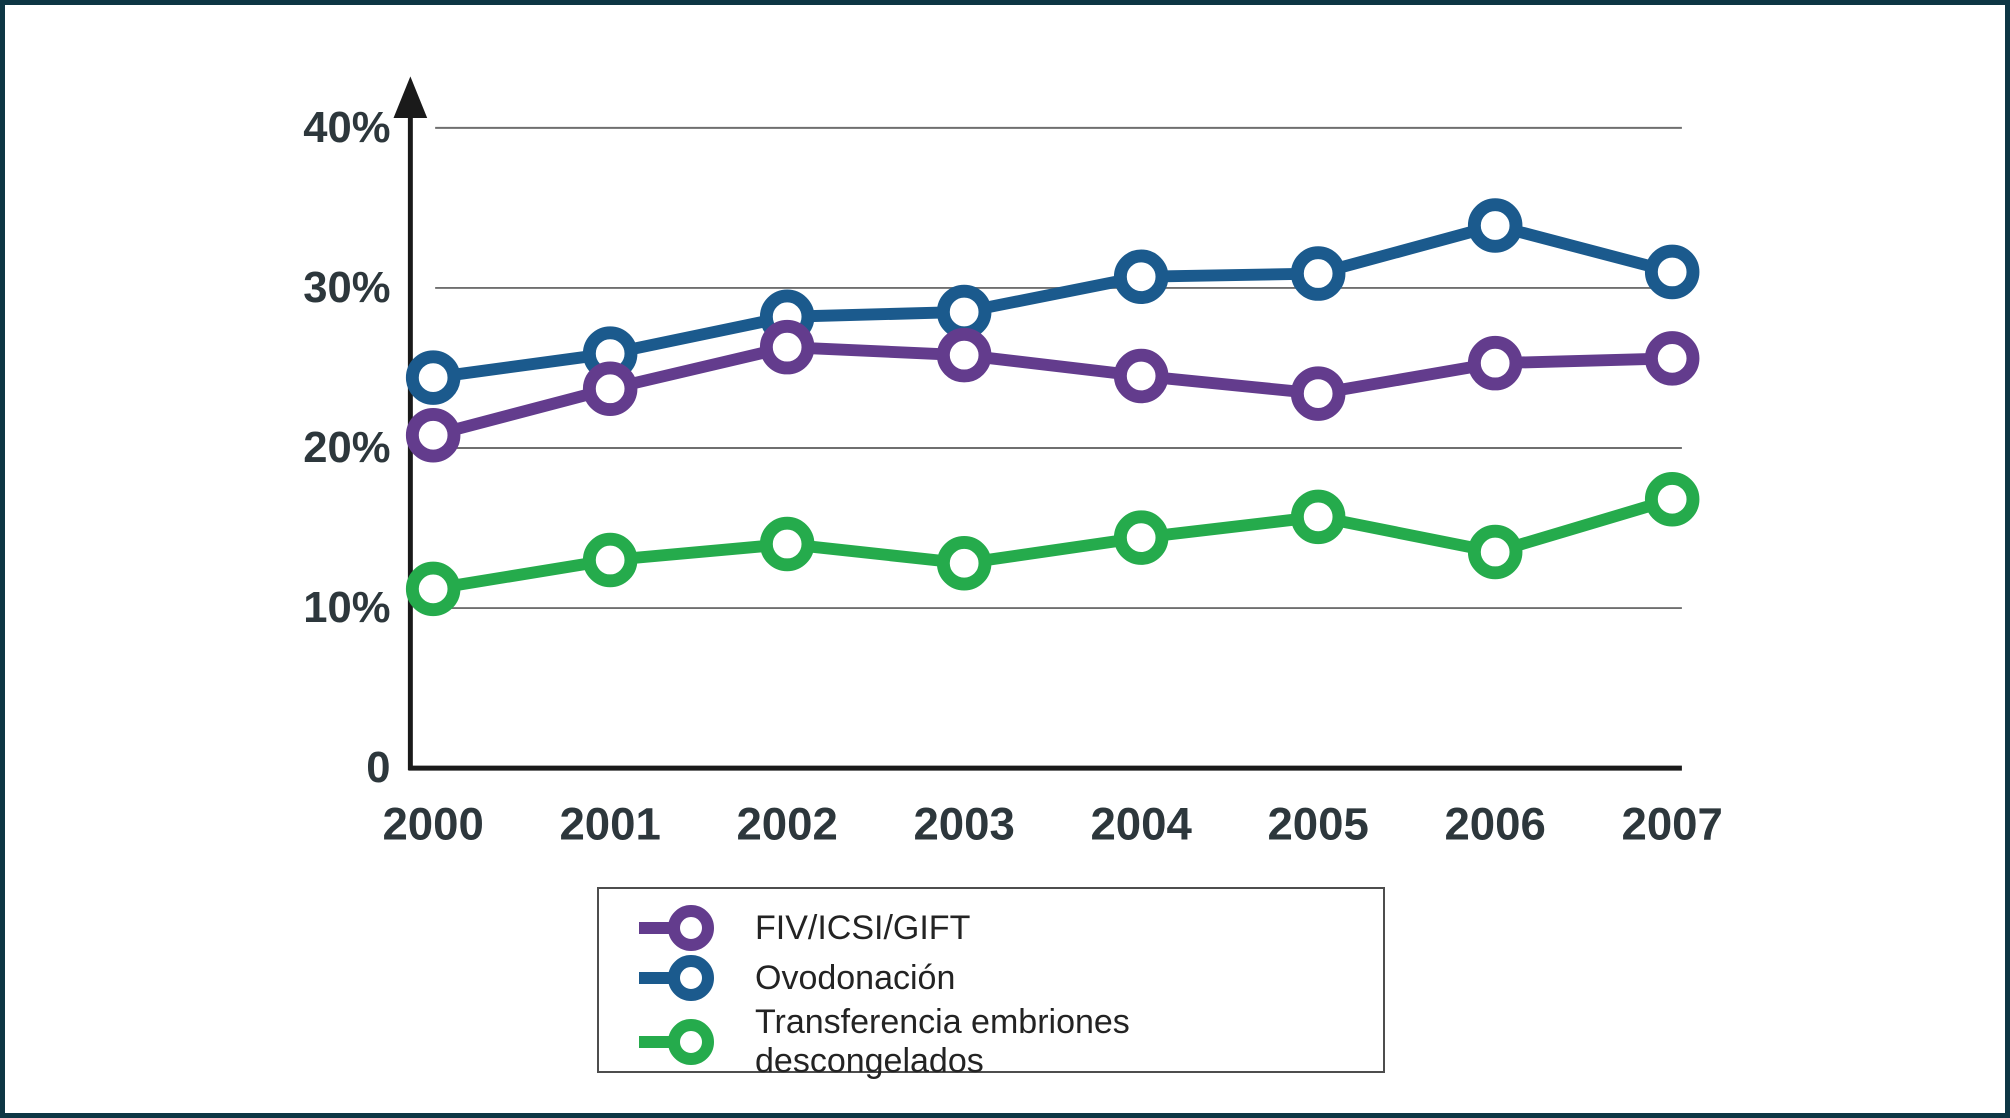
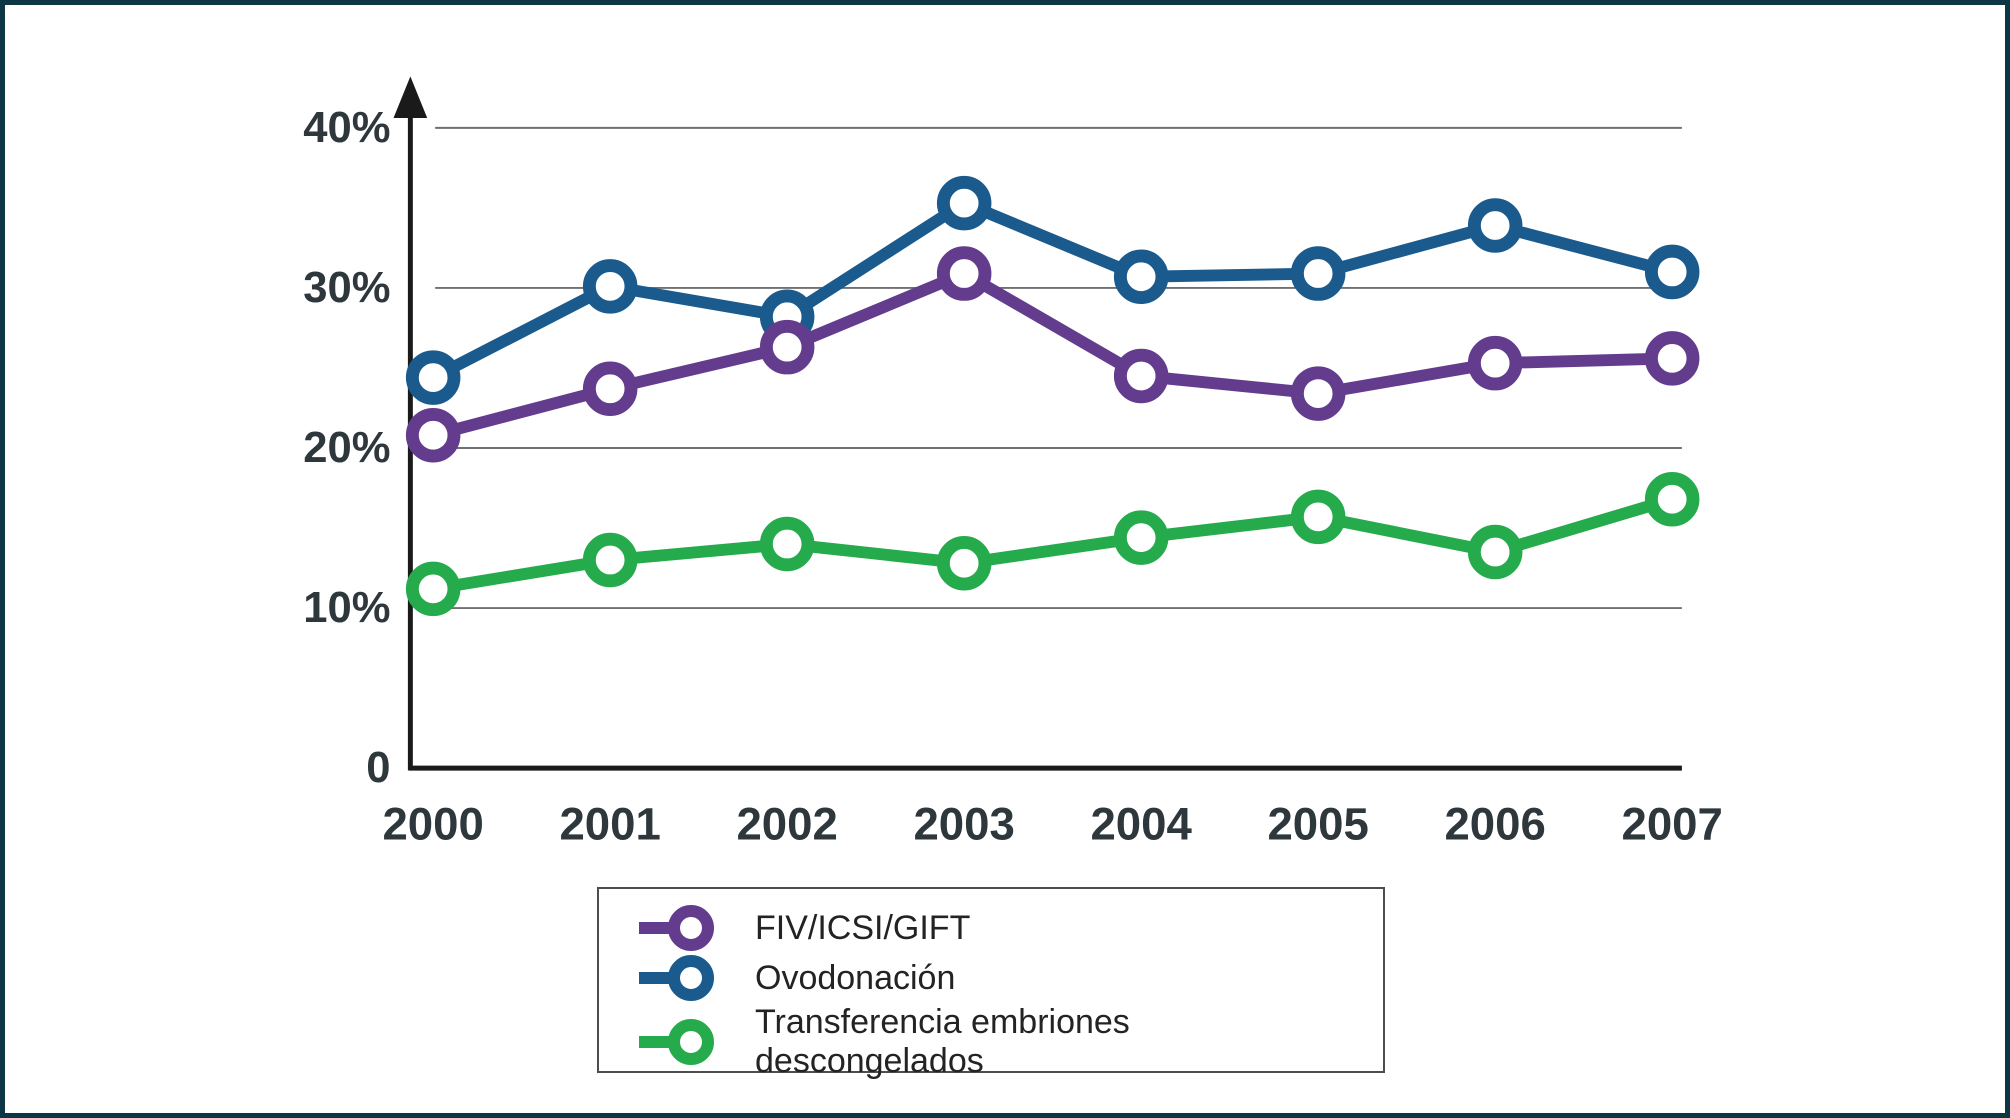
Ovodonación/2001: 25.9% -> 30.1%
FIV/ICSI/GIFT/2003: 25.8% -> 30.9%
Ovodonación/2003: 28.5% -> 35.3%
